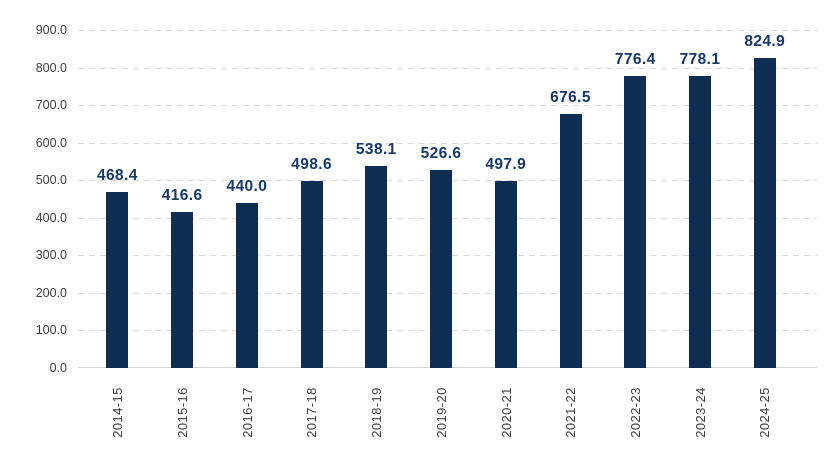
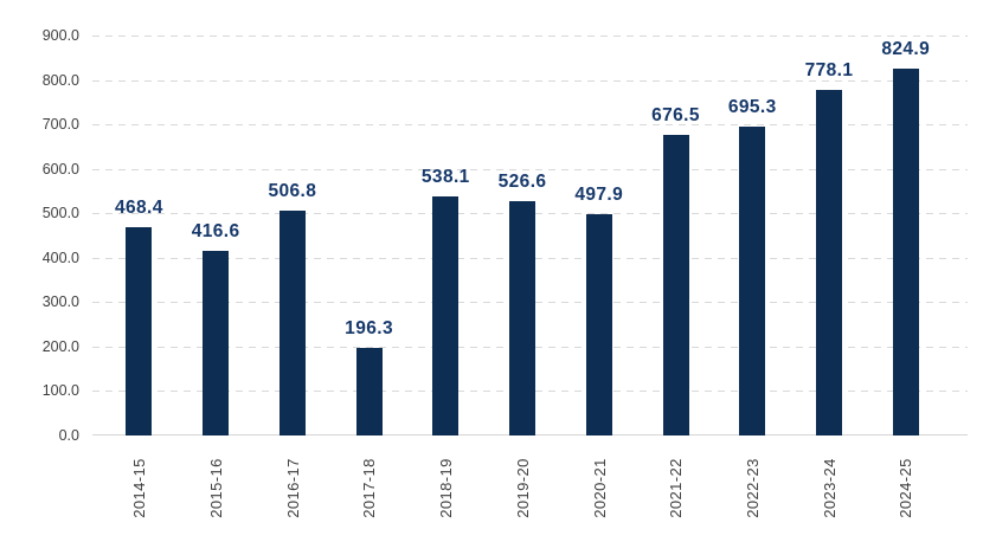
2016-17: 440.0 -> 506.8
2017-18: 498.6 -> 196.3
2022-23: 776.4 -> 695.3
